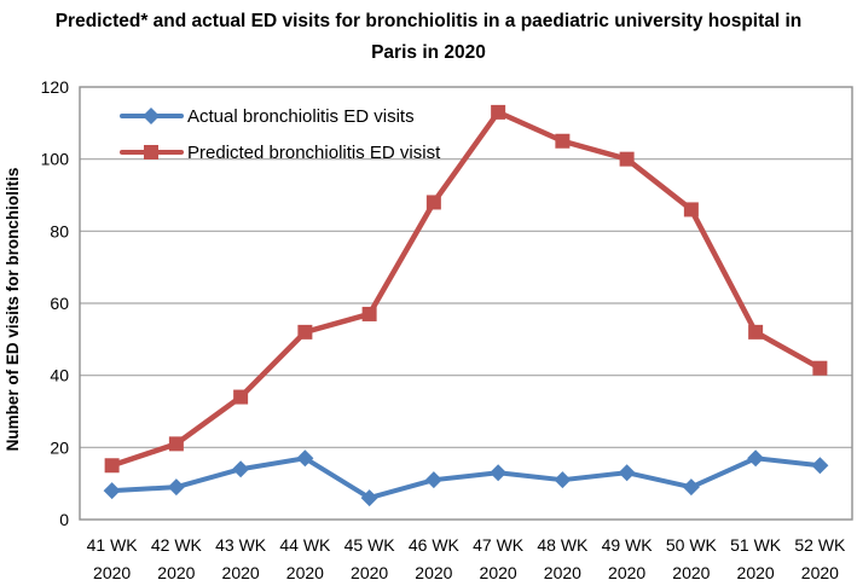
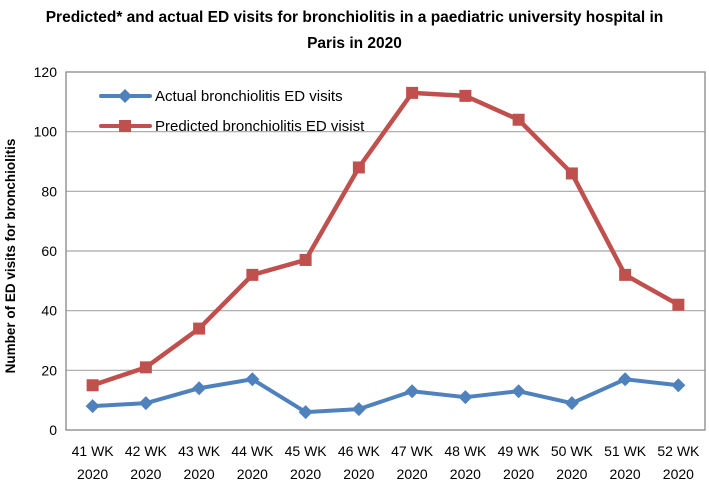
Actual bronchiolitis ED visits/46 WK 2020: 11 -> 7
Predicted bronchiolitis ED visist/48 WK 2020: 105 -> 112
Predicted bronchiolitis ED visist/49 WK 2020: 100 -> 104
